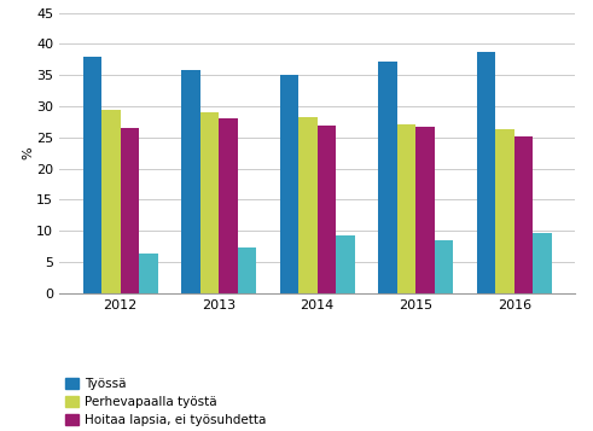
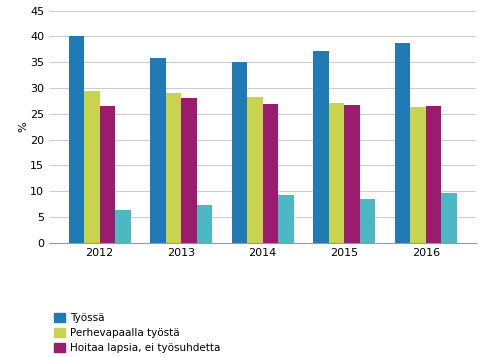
Työssä/2012: 38.0 -> 40.0
Hoitaa lapsia, ei työsuhdetta/2016: 25.1 -> 26.6
